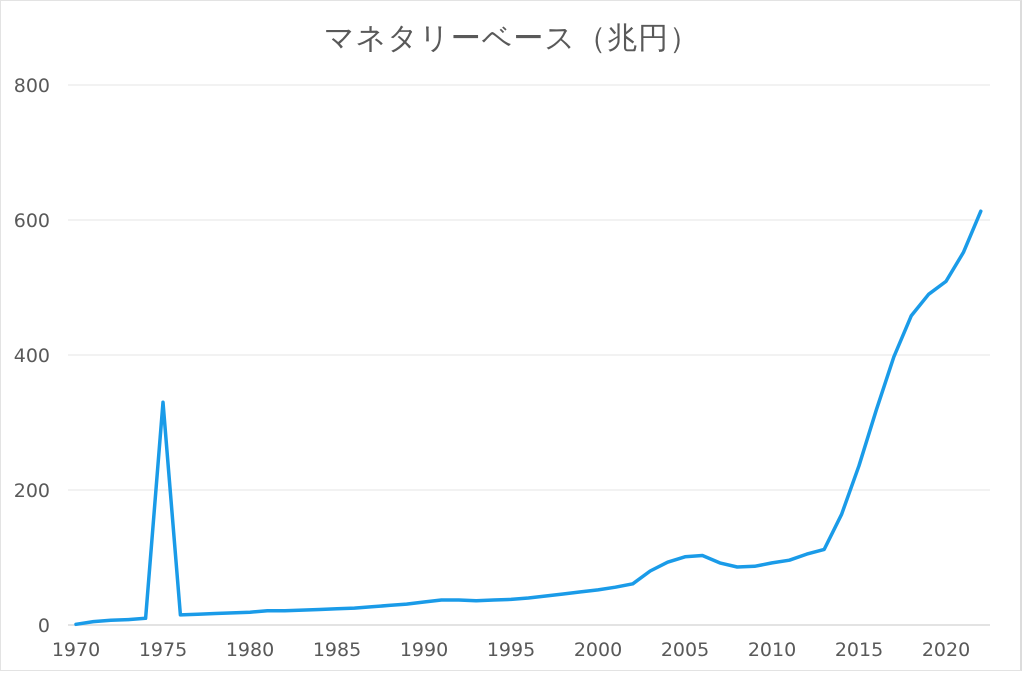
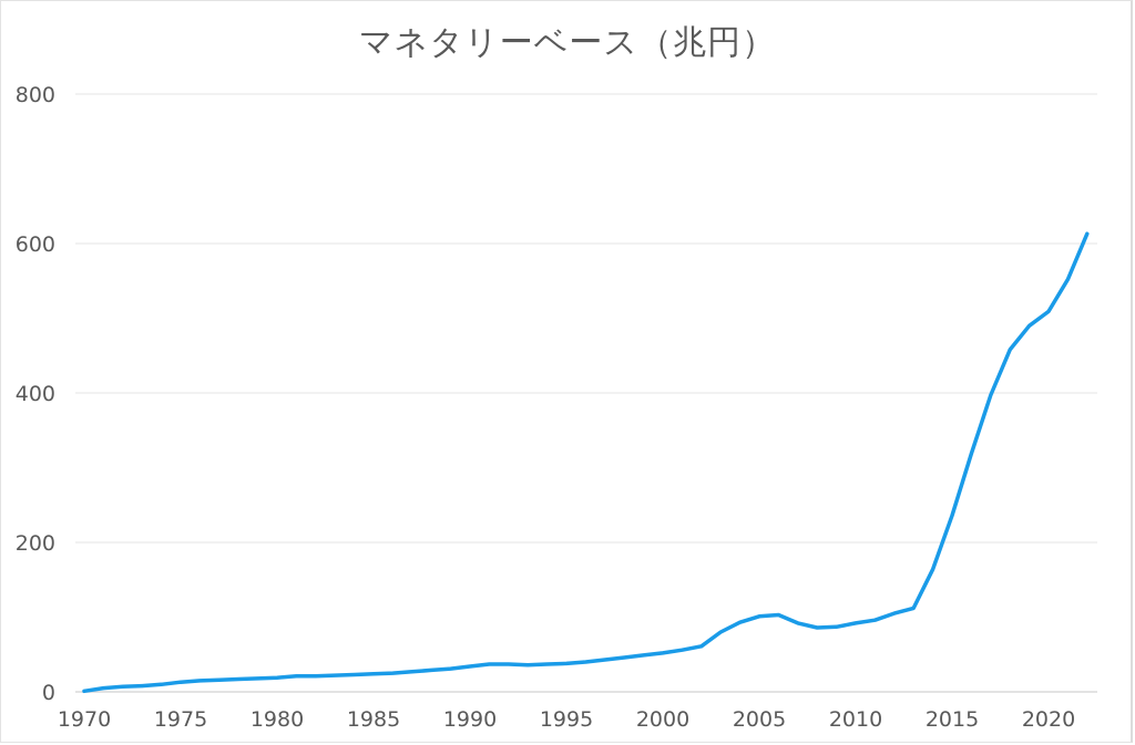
1975: 330 -> 10
